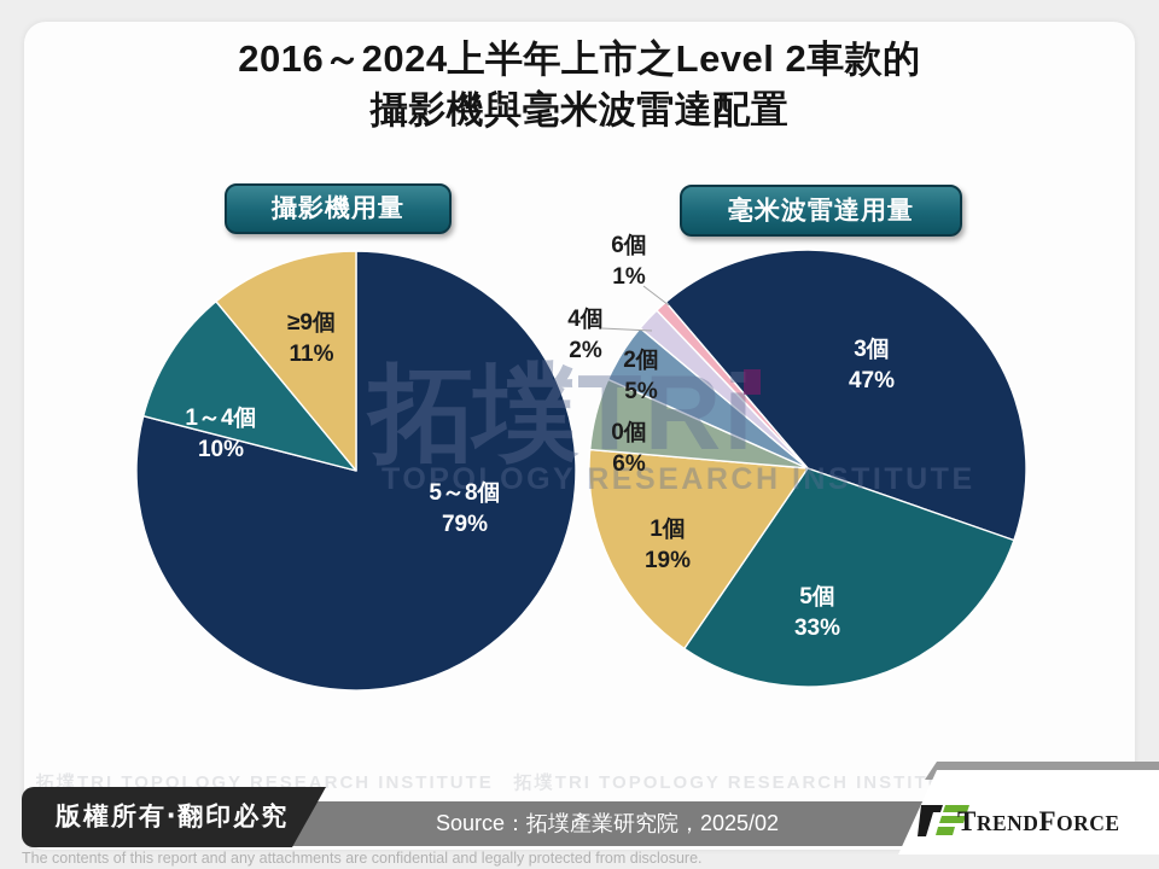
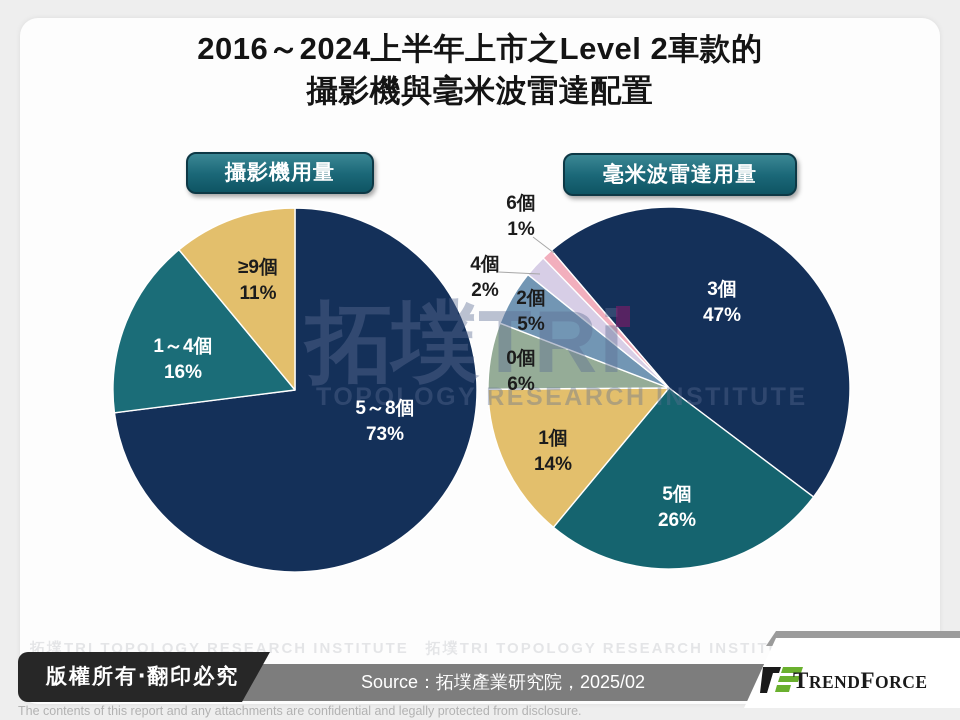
攝影機用量/5～8個: 79% -> 73%
攝影機用量/1～4個: 10% -> 16%
毫米波雷達用量/5個: 33% -> 26%
毫米波雷達用量/1個: 19% -> 14%
